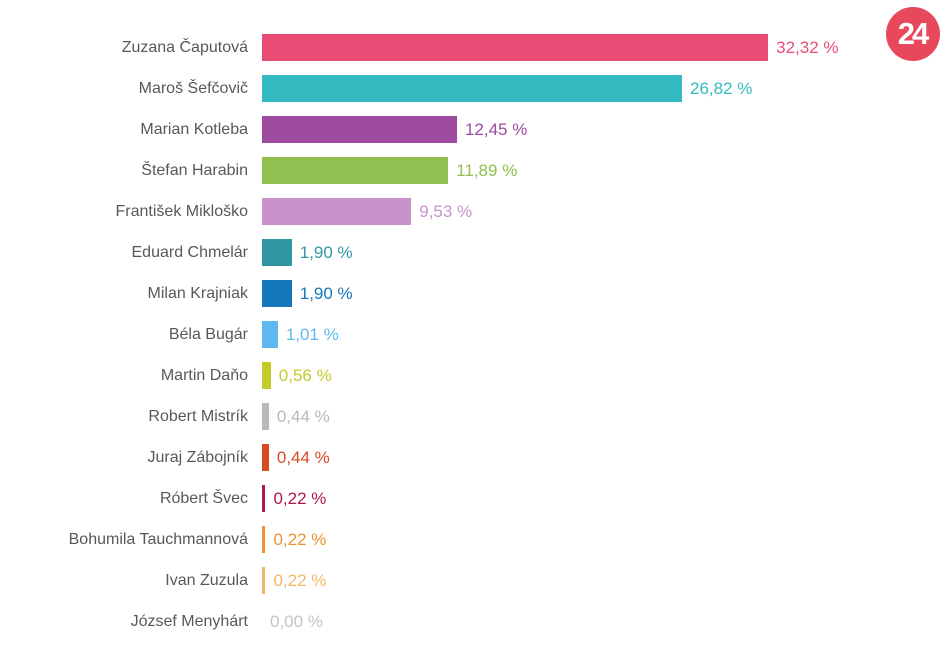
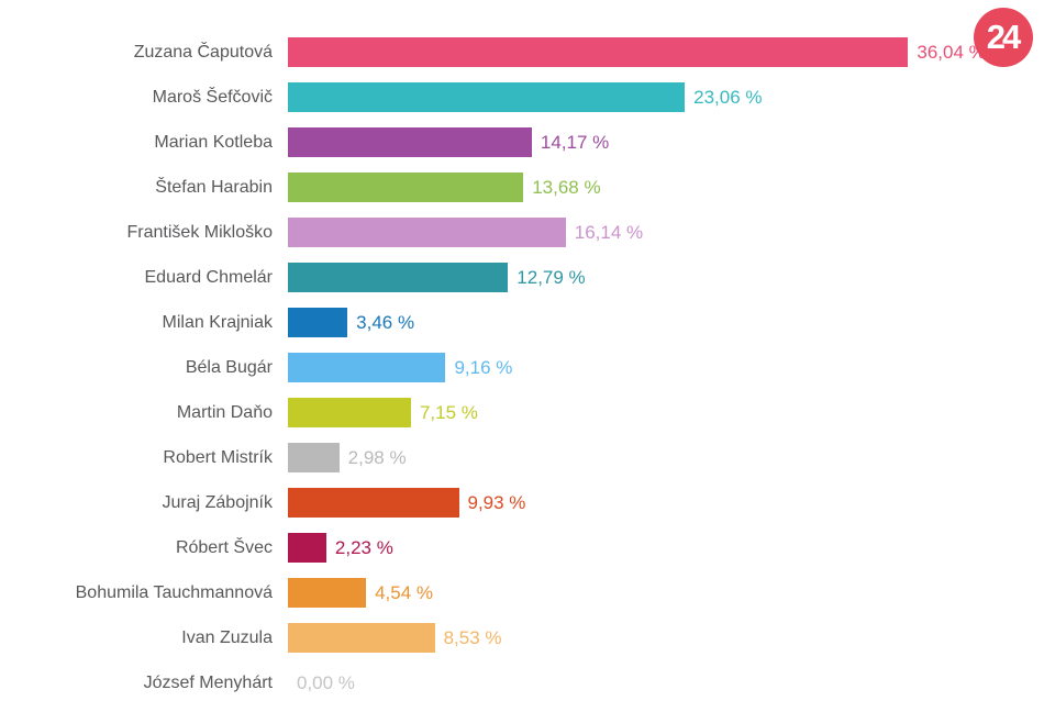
Zuzana Čaputová: 32,32 -> 36,04
Maroš Šefčovič: 26,82 -> 23,06
Marian Kotleba: 12,45 -> 14,17
Štefan Harabin: 11,89 -> 13,68
František Mikloško: 9,53 -> 16,14
Eduard Chmelár: 1,90 -> 12,79
Milan Krajniak: 1,90 -> 3,46
Béla Bugár: 1,01 -> 9,16
Martin Daňo: 0,56 -> 7,15
Robert Mistrík: 0,44 -> 2,98
Juraj Zábojník: 0,44 -> 9,93
Róbert Švec: 0,22 -> 2,23
Bohumila Tauchmannová: 0,22 -> 4,54
Ivan Zuzula: 0,22 -> 8,53
